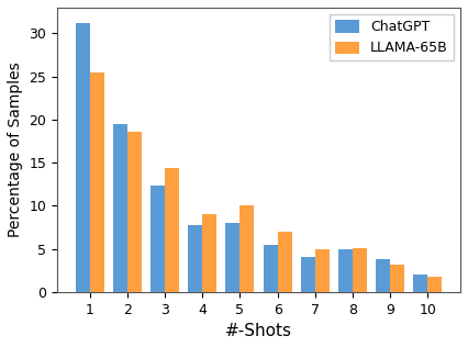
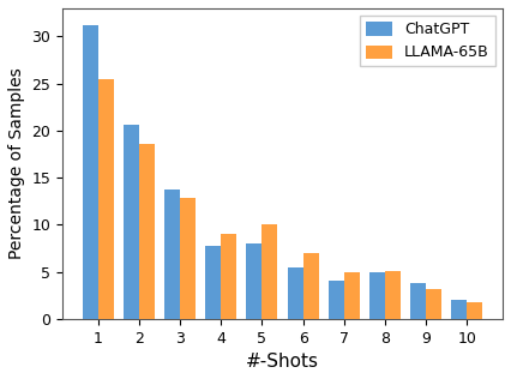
ChatGPT/2: 19.5 -> 20.6
ChatGPT/3: 12.3 -> 13.8
LLAMA-65B/3: 14.4 -> 12.8
